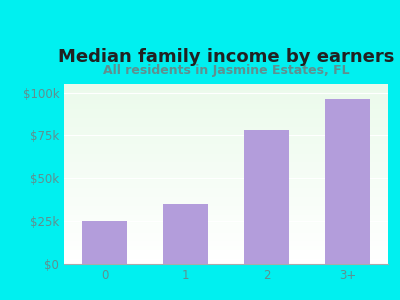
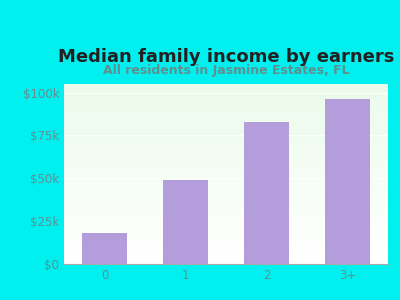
0: $25k -> $18k
1: $35k -> $49k
2: $78k -> $83k
